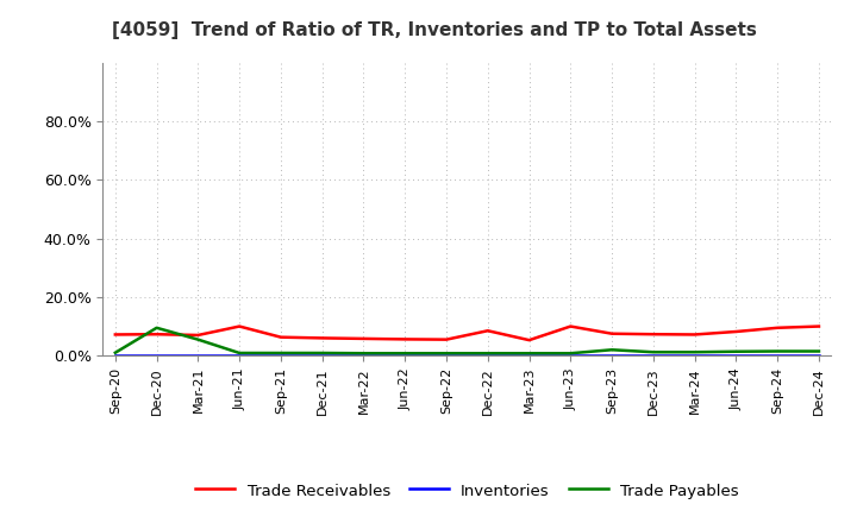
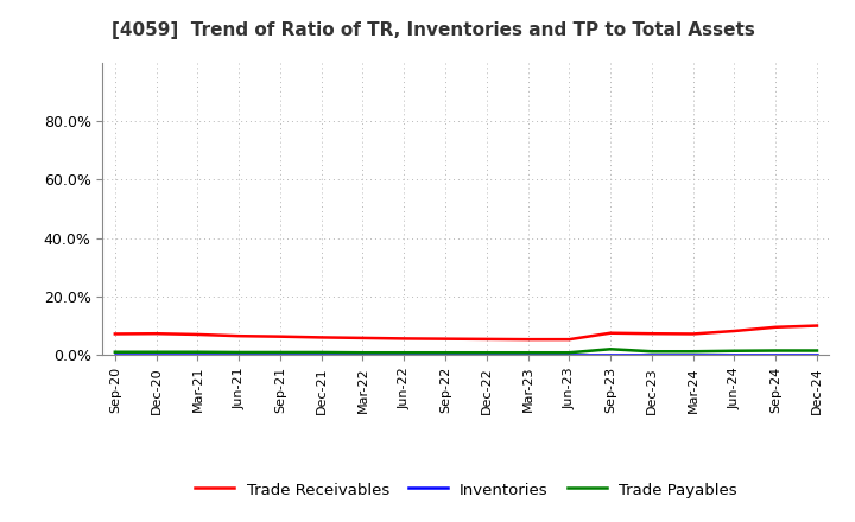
Trade Payables/Dec-20: 9.5% -> 1.0%
Trade Payables/Mar-21: 5.5% -> 1.0%
Trade Receivables/Jun-21: 10.0% -> 6.5%
Trade Receivables/Dec-22: 8.5% -> 5.4%
Trade Receivables/Jun-23: 10.0% -> 5.3%
